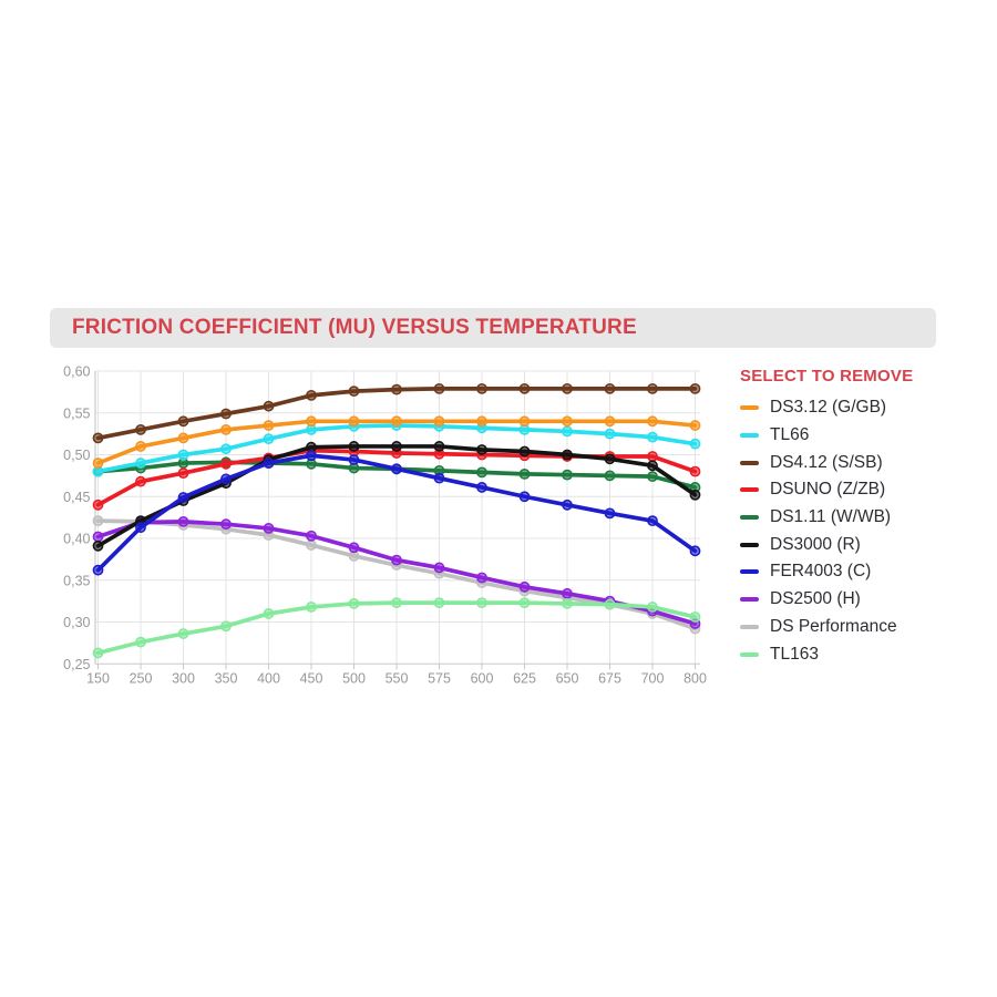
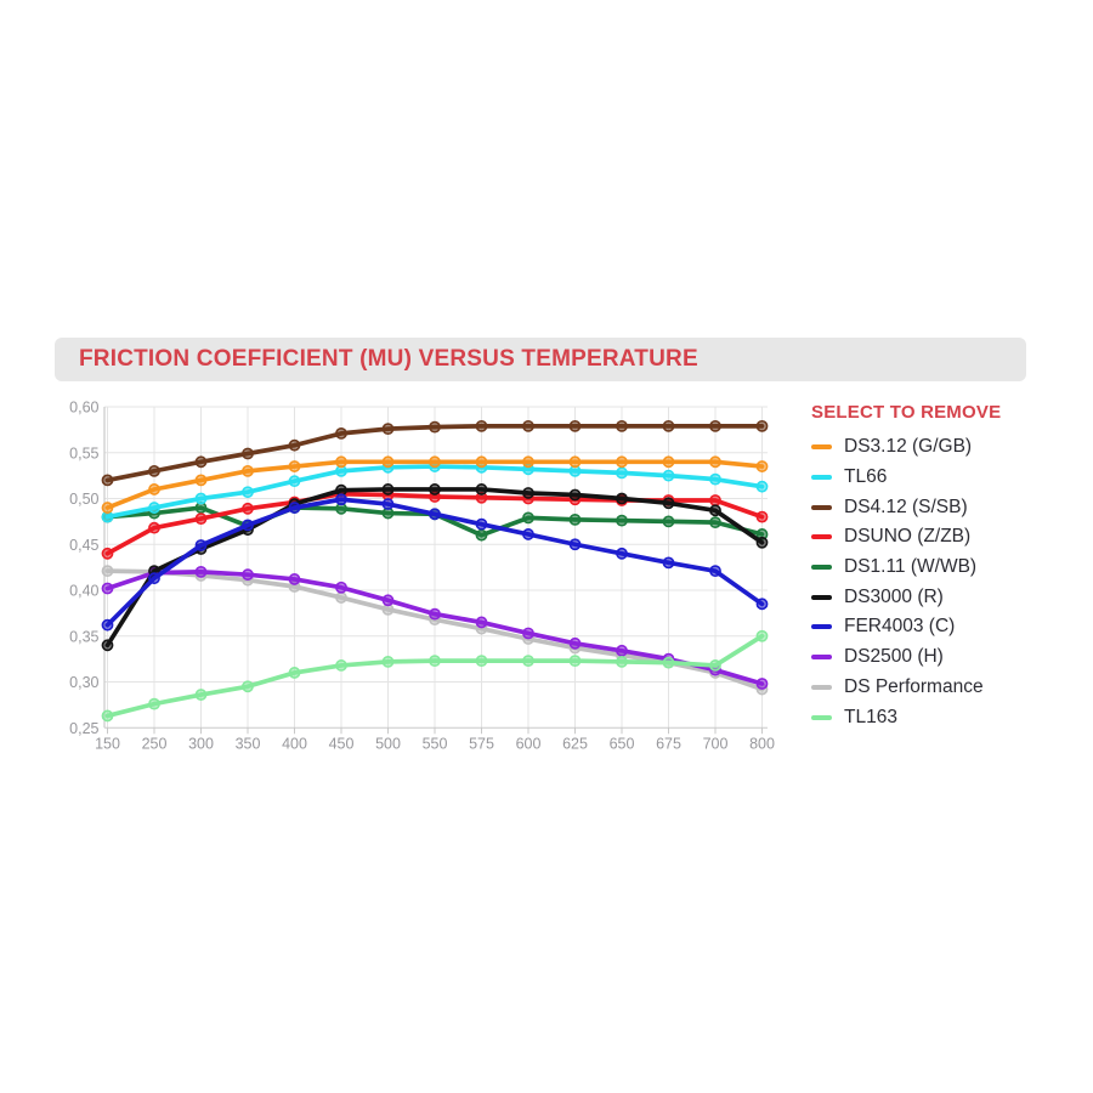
DS3000 (R)/150: 0,39 -> 0,34
DS1.11 (W/WB)/350: 0,49 -> 0,47
DS1.11 (W/WB)/575: 0,48 -> 0,46
TL163/800: 0,31 -> 0,35
